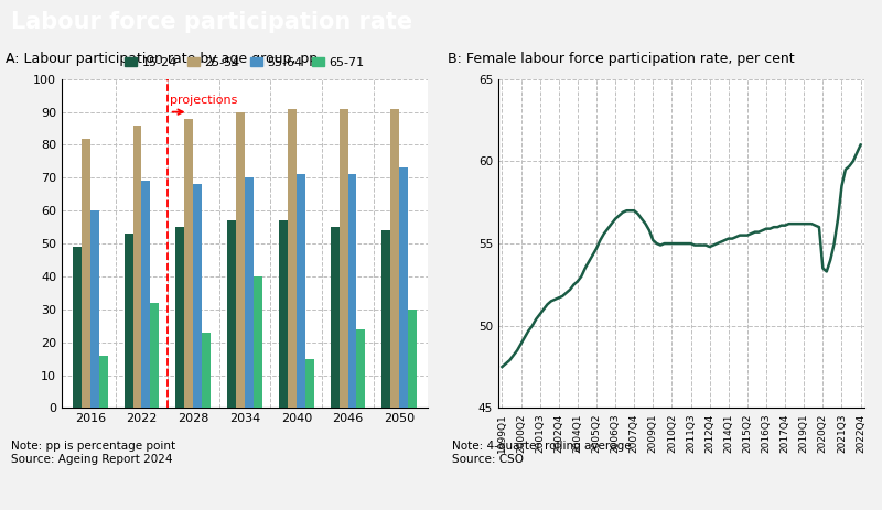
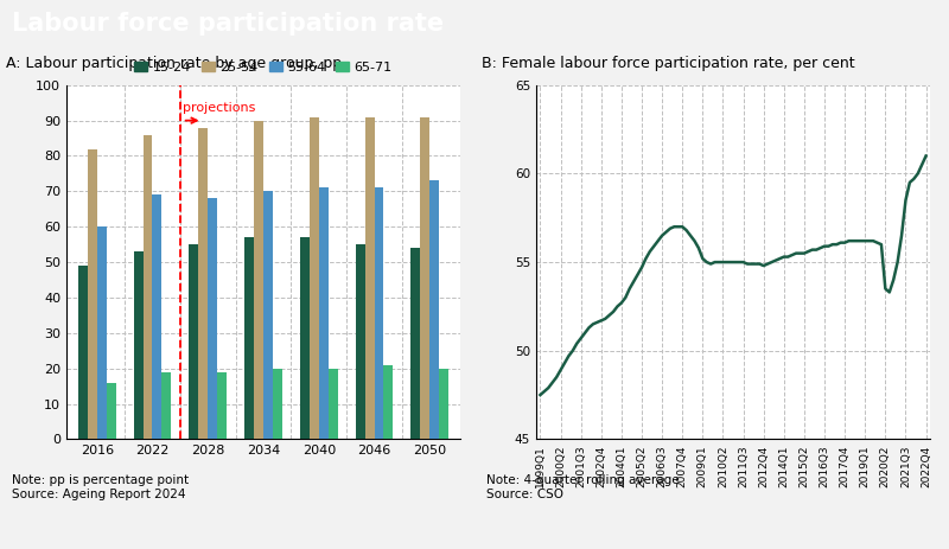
65-71/2022: 32 -> 19
65-71/2028: 23 -> 19
65-71/2034: 40 -> 20
65-71/2040: 15 -> 20
65-71/2046: 24 -> 21
65-71/2050: 30 -> 20
